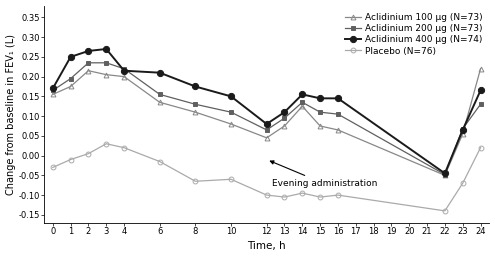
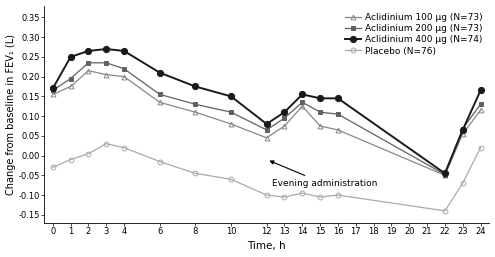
Aclidinium 400 µg (N=74)/4: 0.215 -> 0.265
Placebo (N=76)/8: -0.065 -> -0.045
Aclidinium 100 µg (N=73)/24: 0.220 -> 0.115
